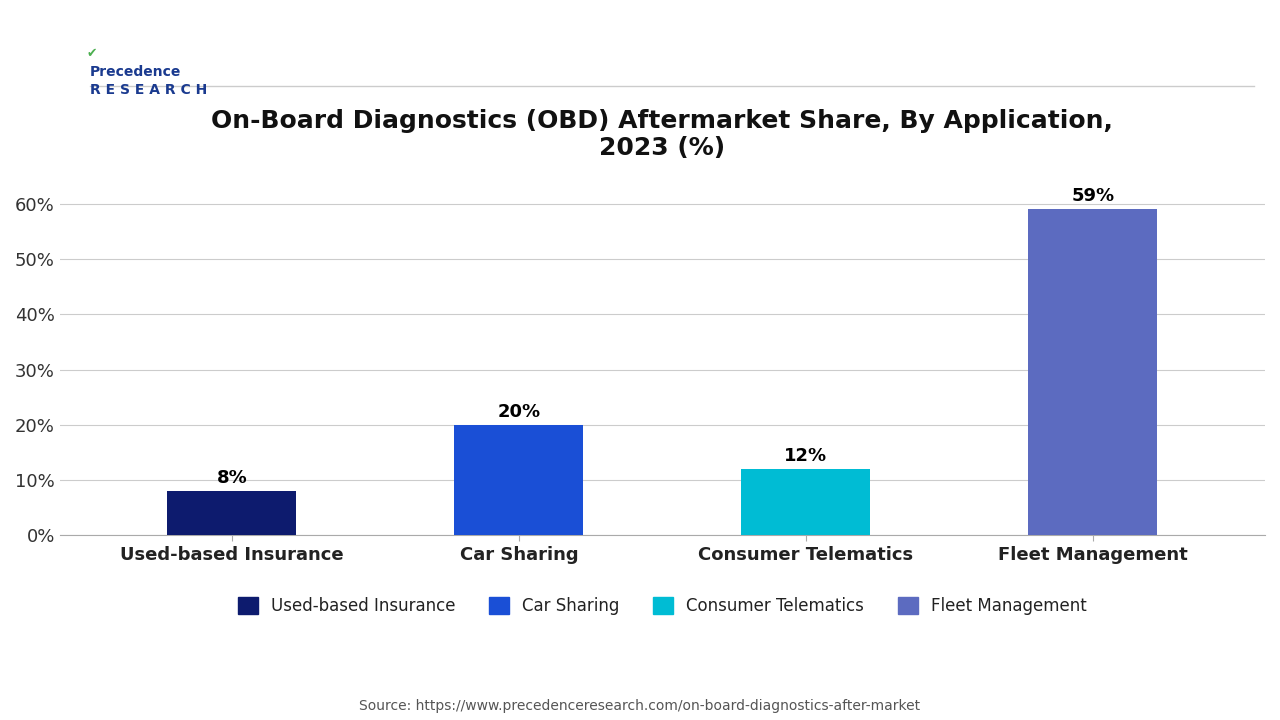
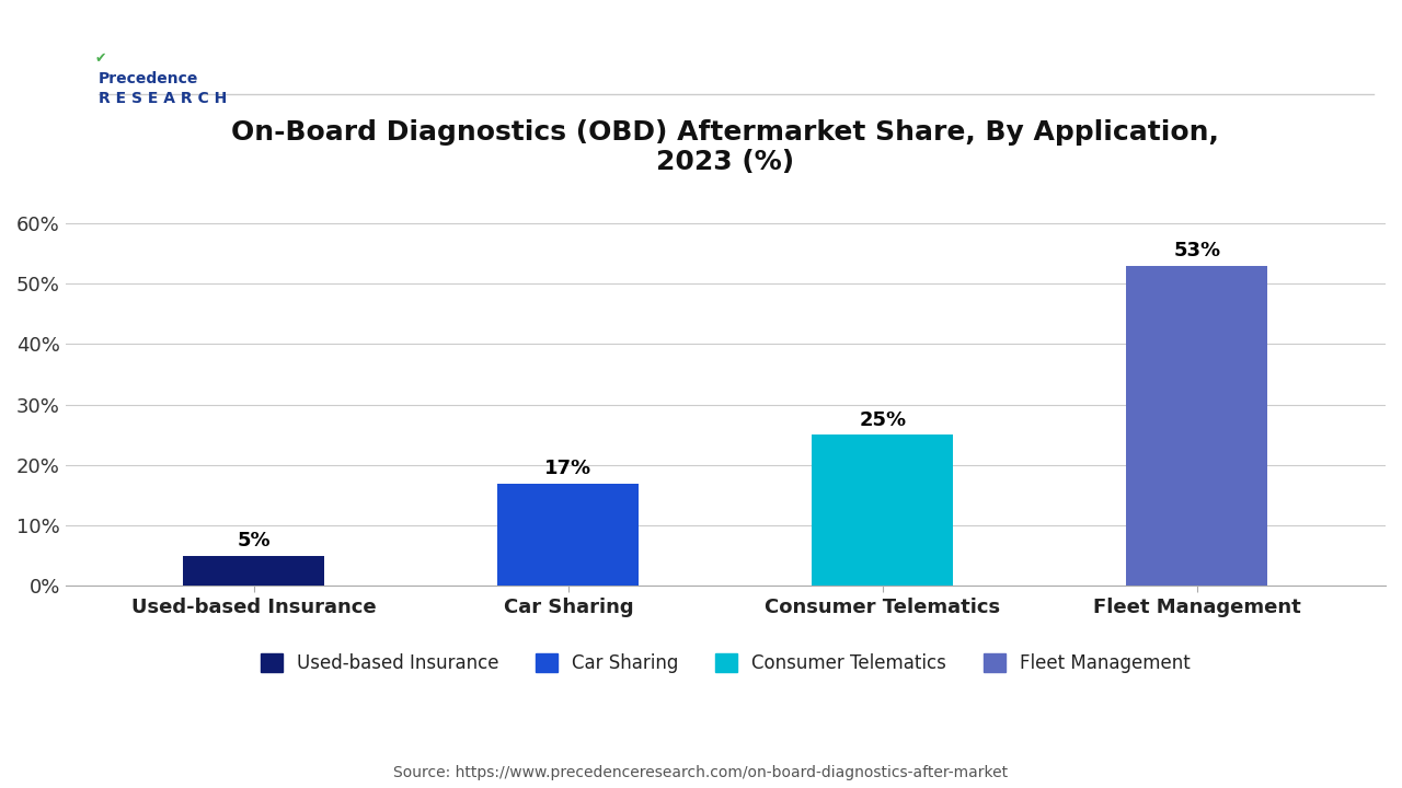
Used-based Insurance: 8% -> 5%
Car Sharing: 20% -> 17%
Consumer Telematics: 12% -> 25%
Fleet Management: 59% -> 53%
